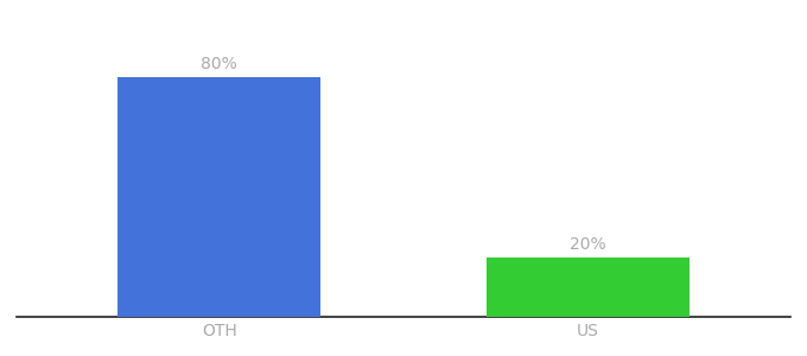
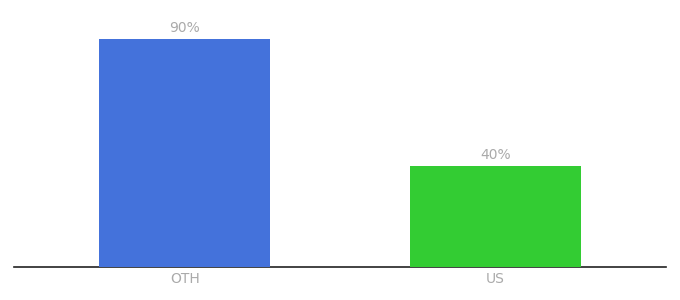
OTH: 80% -> 90%
US: 20% -> 40%
